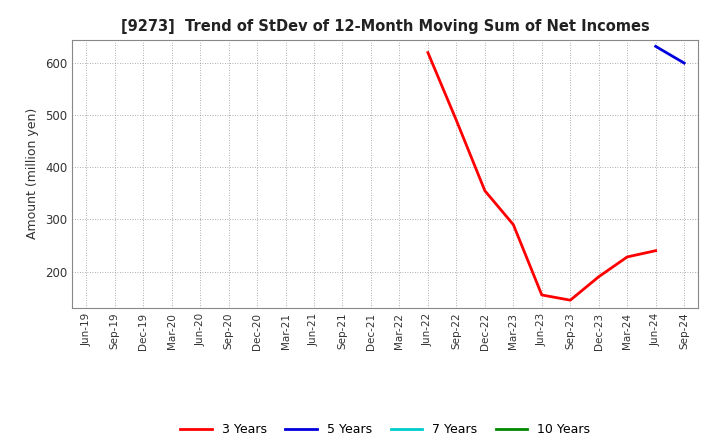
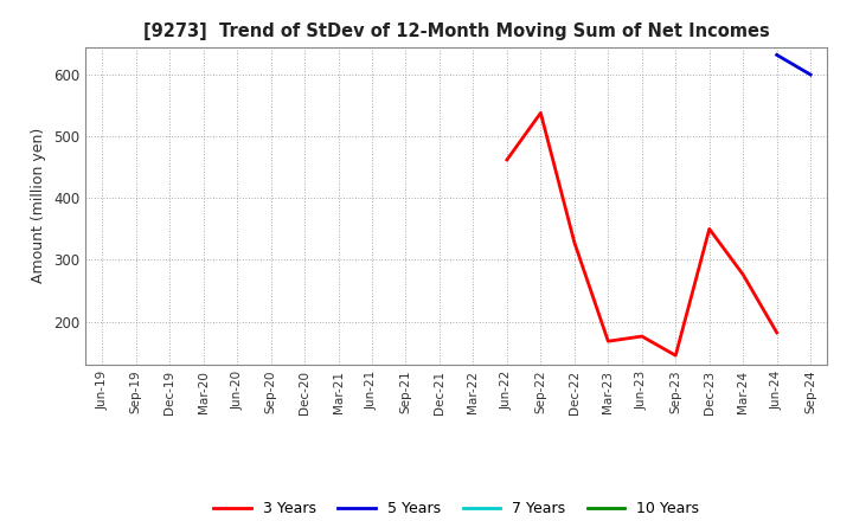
Jun-22: 620 -> 462
Sep-22: 490 -> 538
Dec-22: 355 -> 328
Mar-23: 290 -> 168
Jun-23: 155 -> 176
Dec-23: 190 -> 350
Mar-24: 228 -> 276
Jun-24: 240 -> 182
